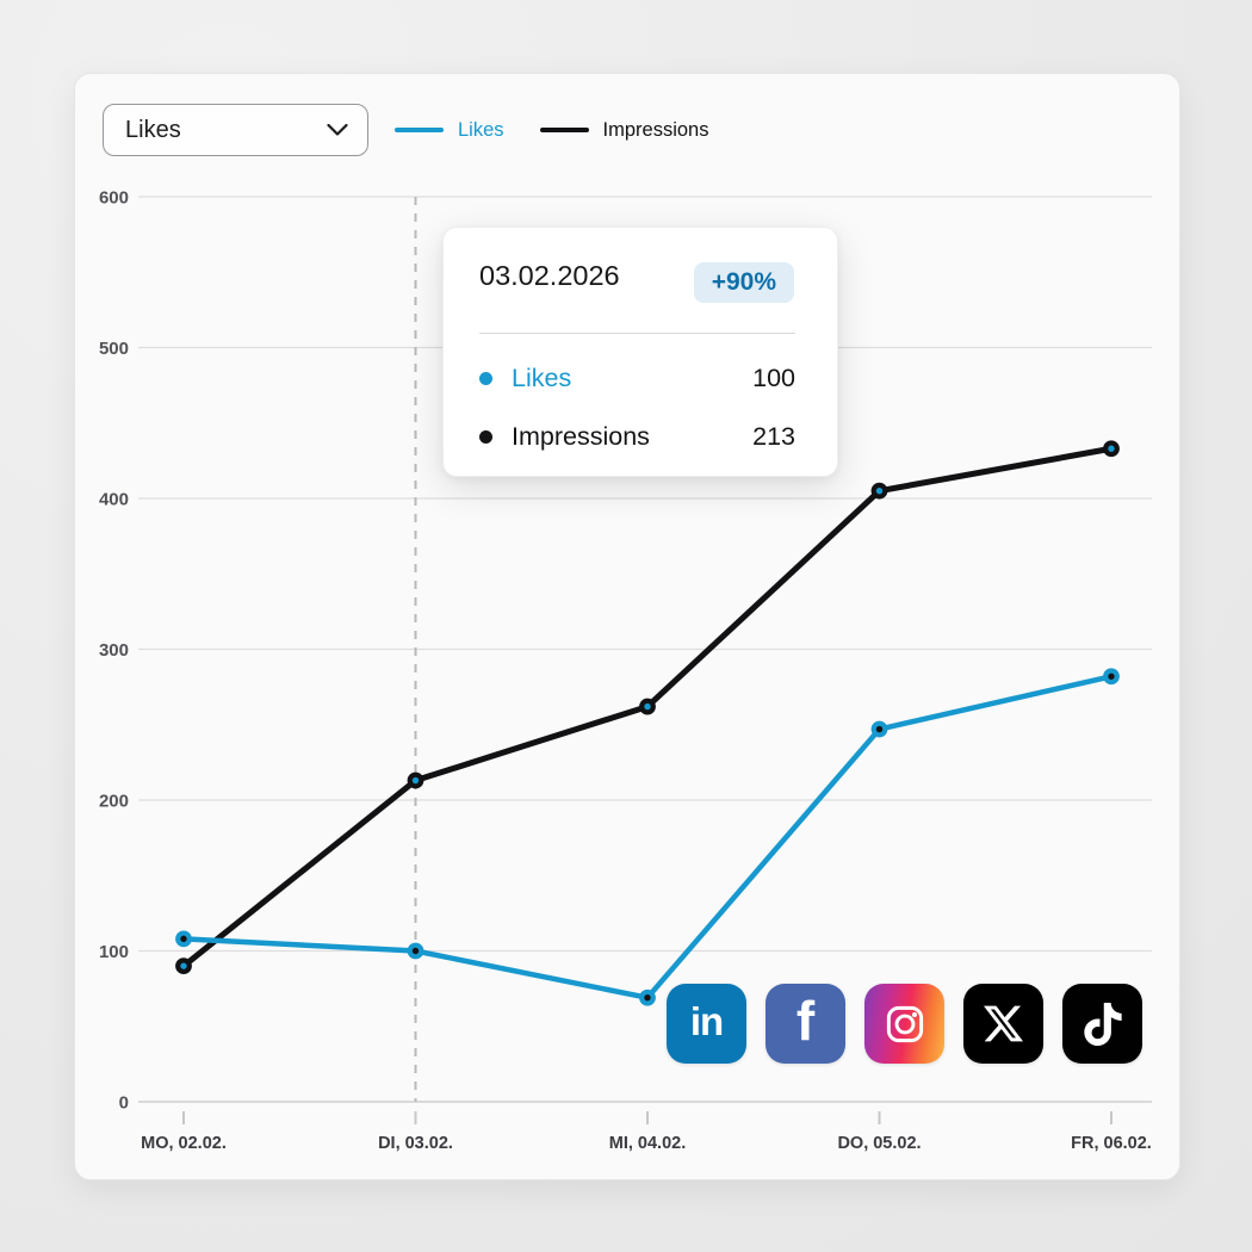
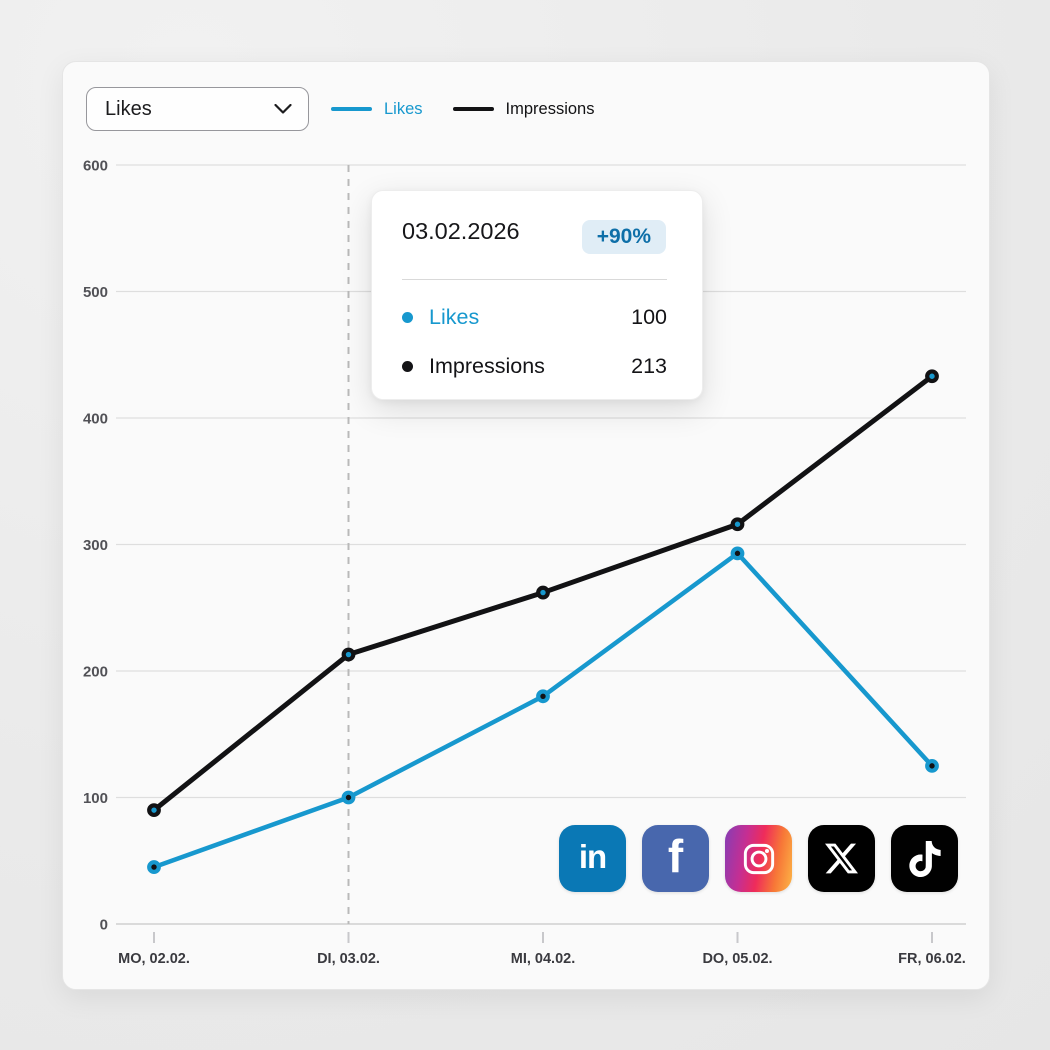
Likes/MO, 02.02.: 108 -> 45
Likes/MI, 04.02.: 69 -> 180
Likes/DO, 05.02.: 247 -> 293
Impressions/DO, 05.02.: 405 -> 316
Likes/FR, 06.02.: 282 -> 125
